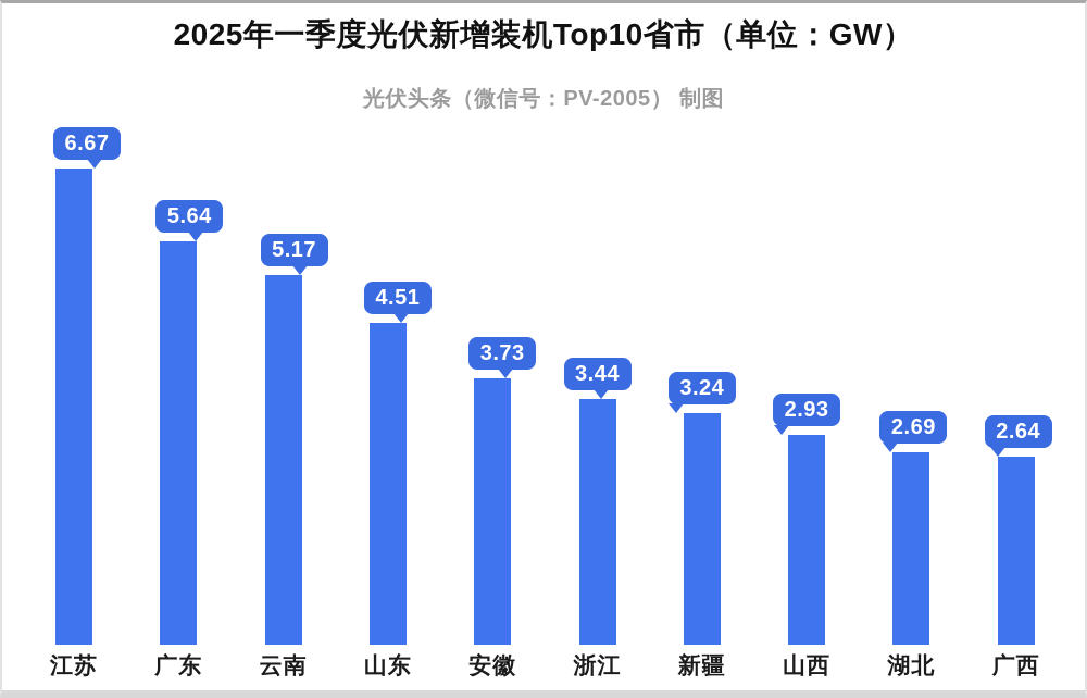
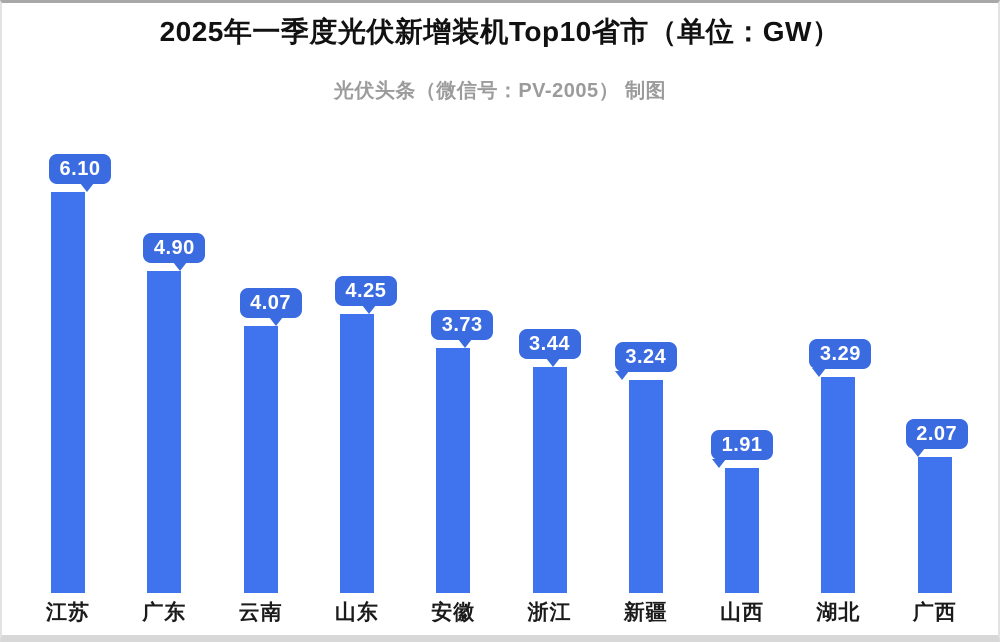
江苏: 6.67 -> 6.10
广东: 5.64 -> 4.90
云南: 5.17 -> 4.07
山东: 4.51 -> 4.25
山西: 2.93 -> 1.91
湖北: 2.69 -> 3.29
广西: 2.64 -> 2.07
